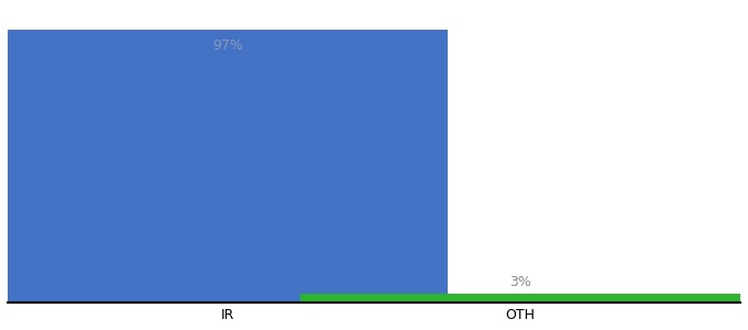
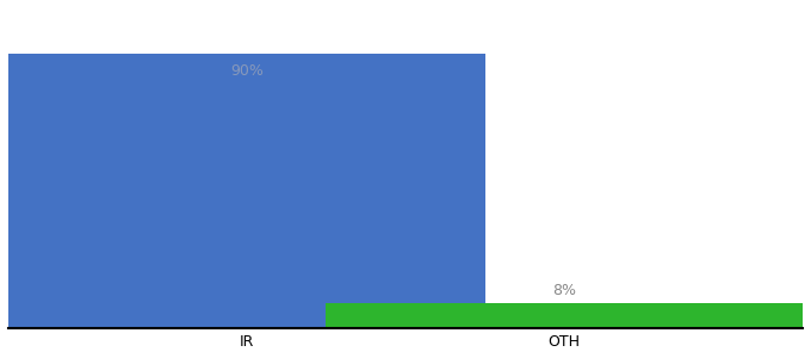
IR: 97% -> 90%
OTH: 3% -> 8%
